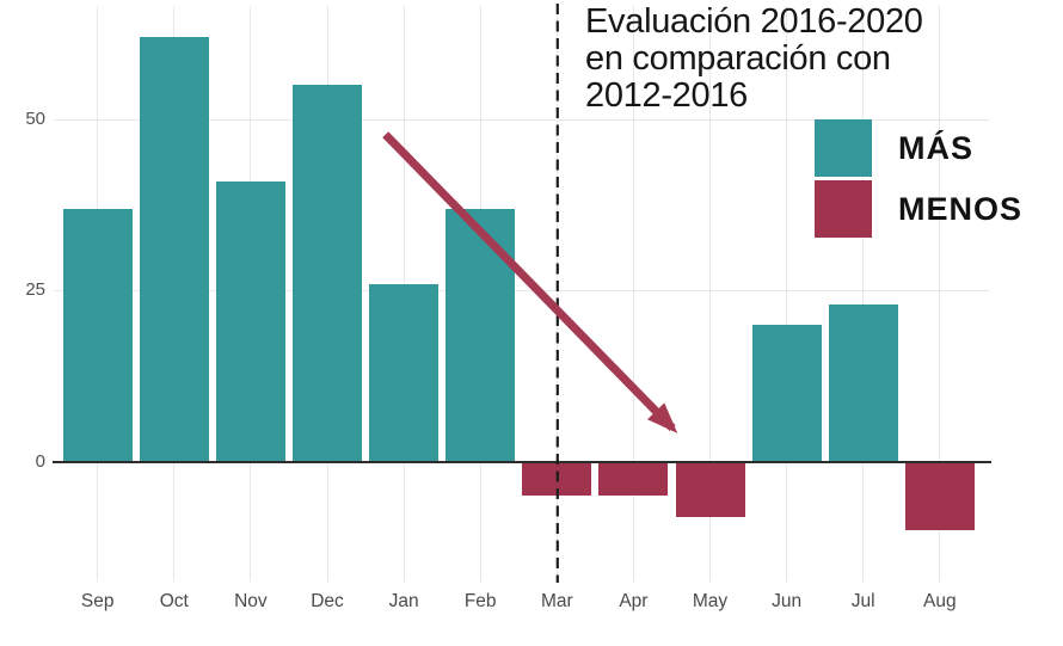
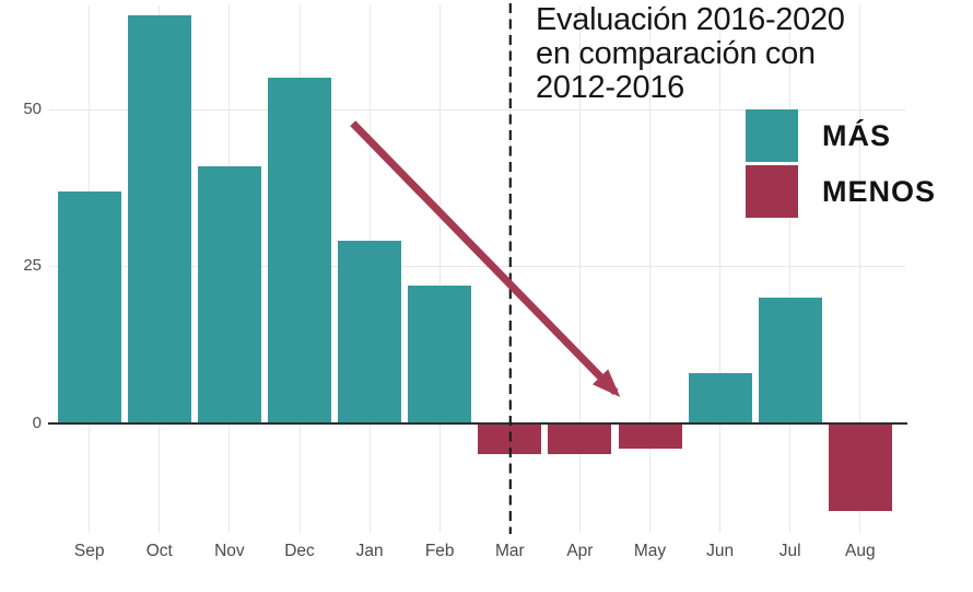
Oct: 62 -> 65
Jan: 26 -> 29
Feb: 37 -> 22
May: -8 -> -4
Jun: 20 -> 8
Jul: 23 -> 20
Aug: -10 -> -14
